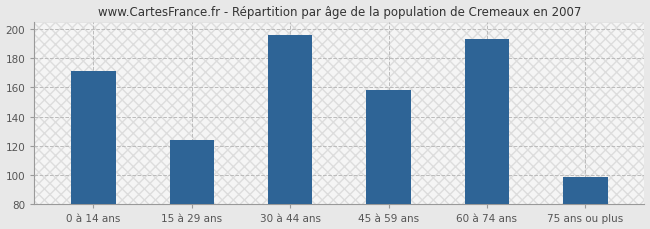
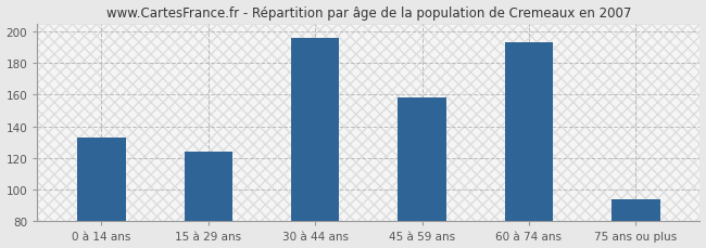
0 à 14 ans: 171 -> 133
75 ans ou plus: 99 -> 94
